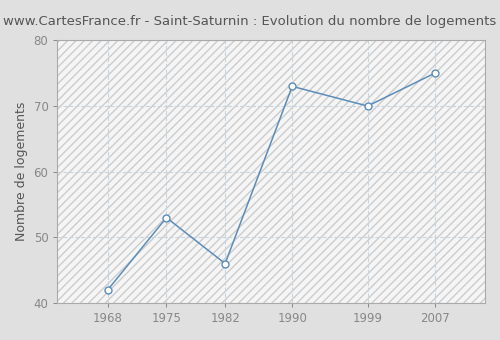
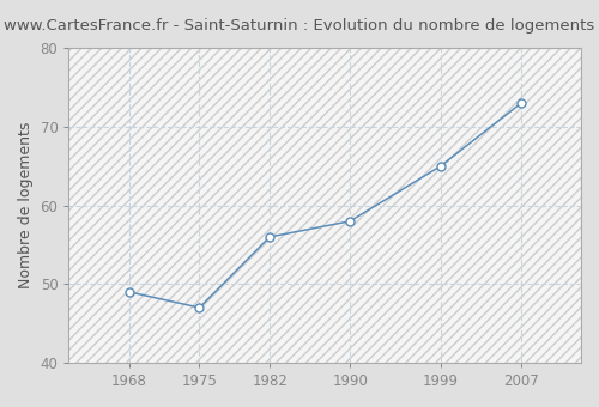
1968: 42 -> 49
1975: 53 -> 47
1982: 46 -> 56
1990: 73 -> 58
1999: 70 -> 65
2007: 75 -> 73
